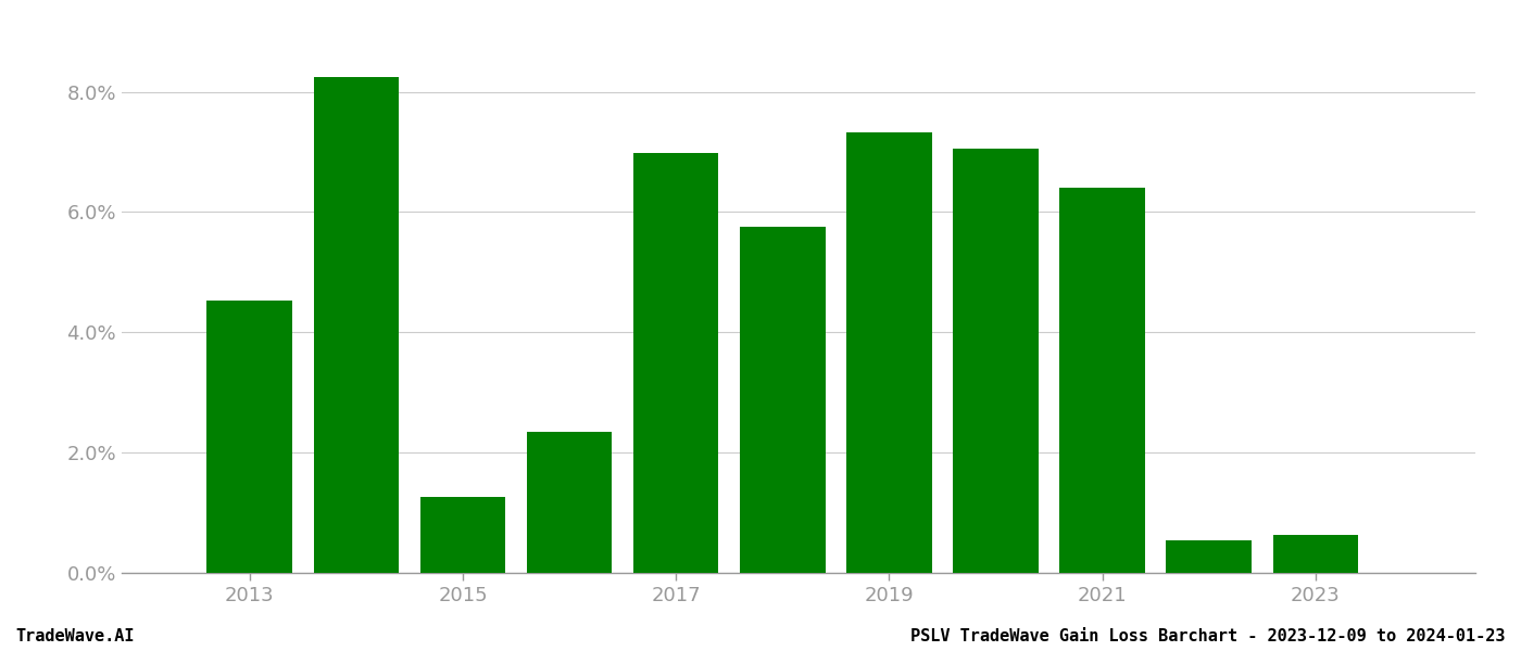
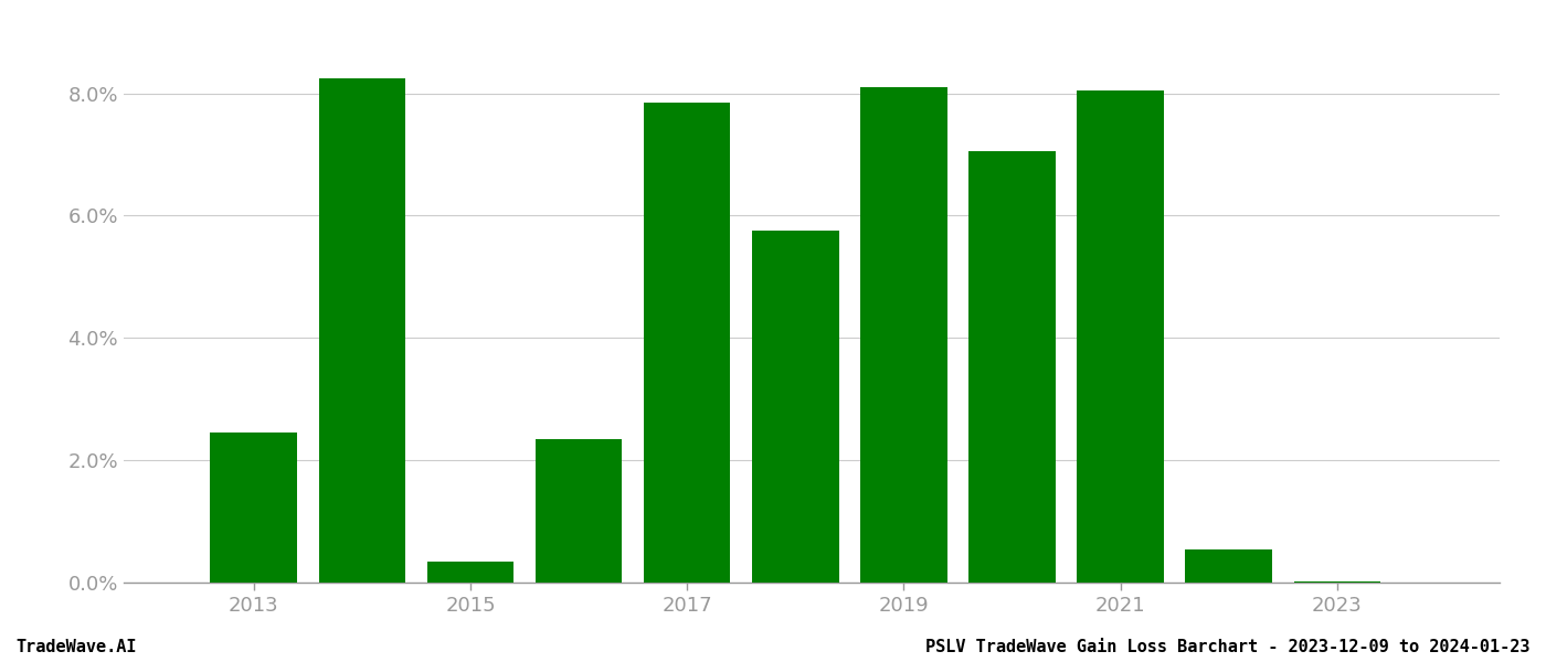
2013: 4.52% -> 2.45%
2015: 1.26% -> 0.35%
2017: 6.98% -> 7.85%
2019: 7.32% -> 8.10%
2021: 6.40% -> 8.05%
2023: 0.64% -> 0.01%
